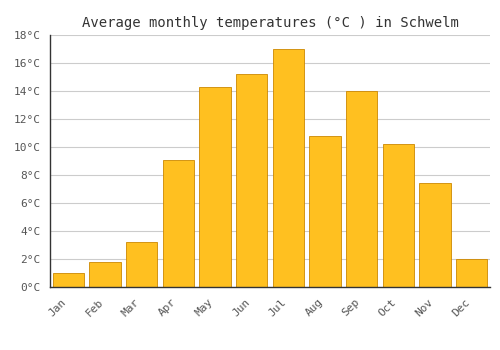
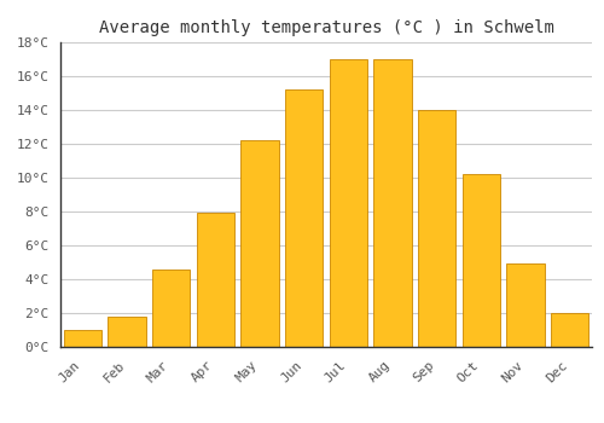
Mar: 3.2°C -> 4.6°C
Apr: 9.1°C -> 7.9°C
May: 14.3°C -> 12.2°C
Aug: 10.8°C -> 17.0°C
Nov: 7.4°C -> 4.9°C
